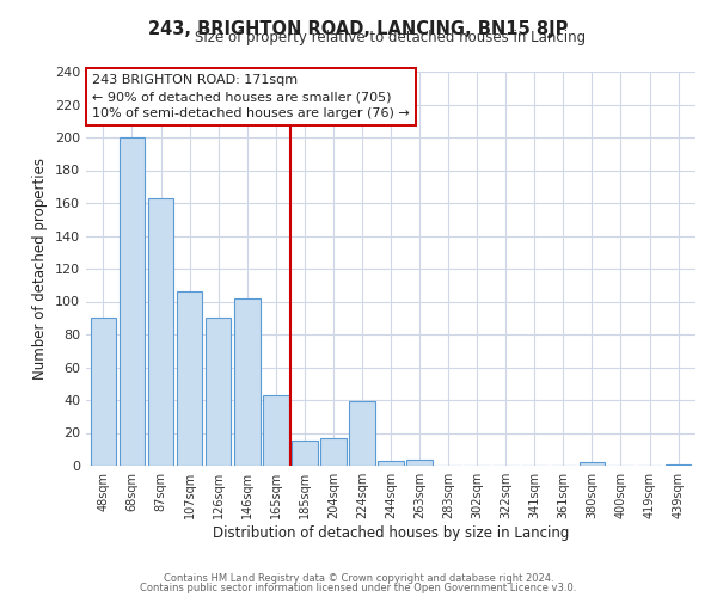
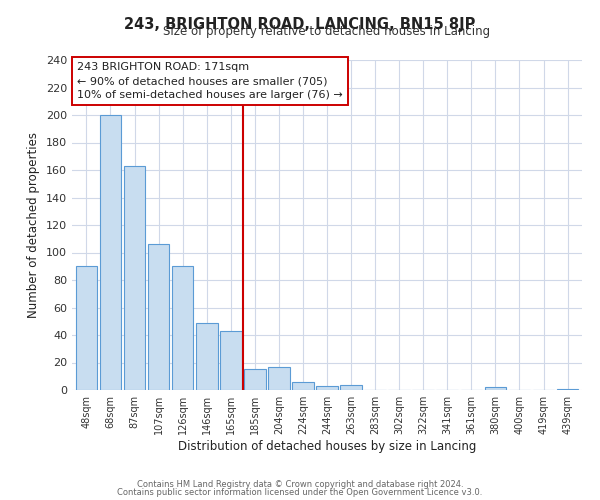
146sqm: 102 -> 49
224sqm: 39 -> 6
